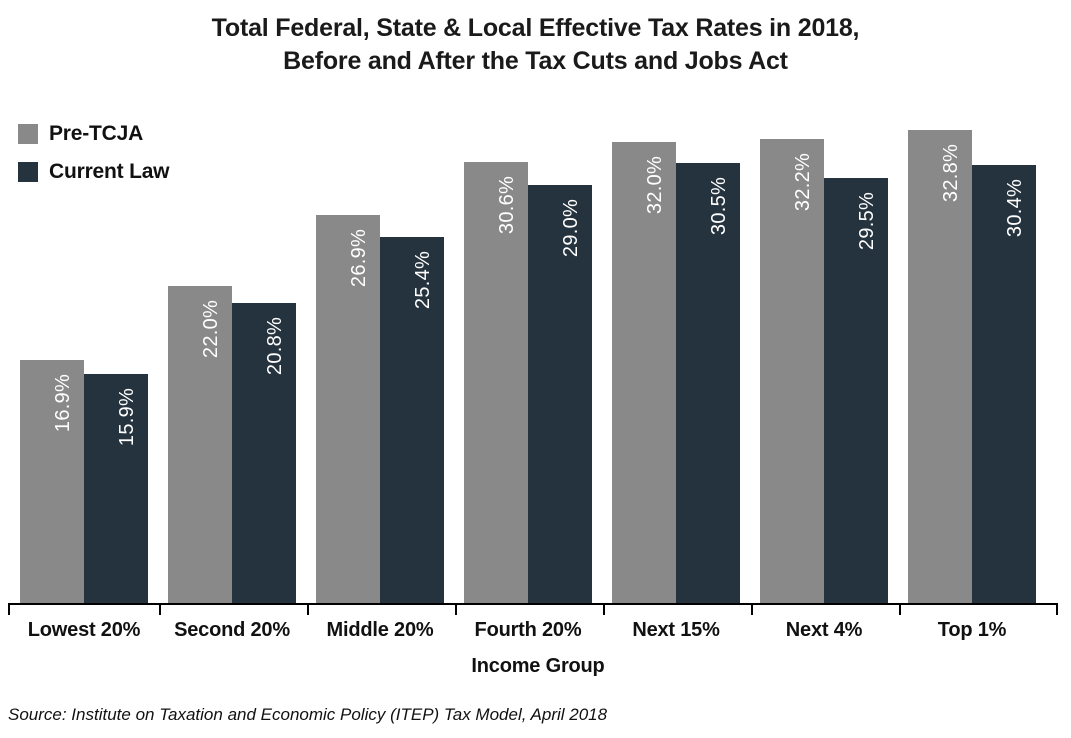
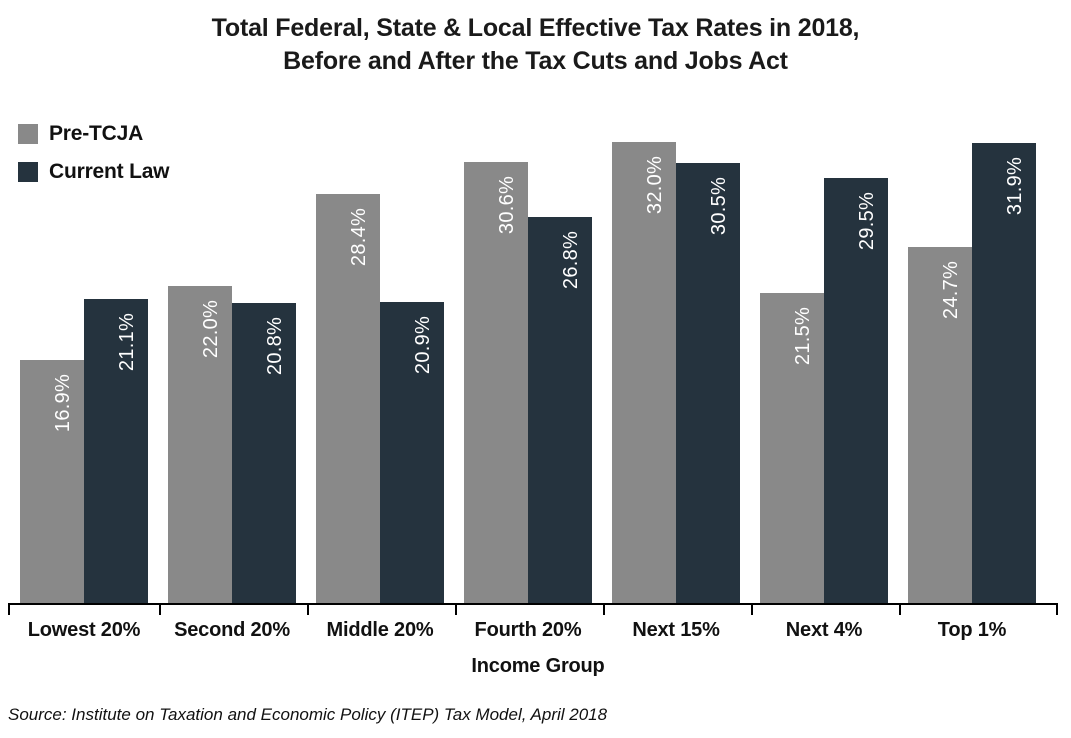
Current Law/Lowest 20%: 15.9% -> 21.1%
Pre-TCJA/Middle 20%: 26.9% -> 28.4%
Current Law/Middle 20%: 25.4% -> 20.9%
Current Law/Fourth 20%: 29.0% -> 26.8%
Pre-TCJA/Next 4%: 32.2% -> 21.5%
Pre-TCJA/Top 1%: 32.8% -> 24.7%
Current Law/Top 1%: 30.4% -> 31.9%
